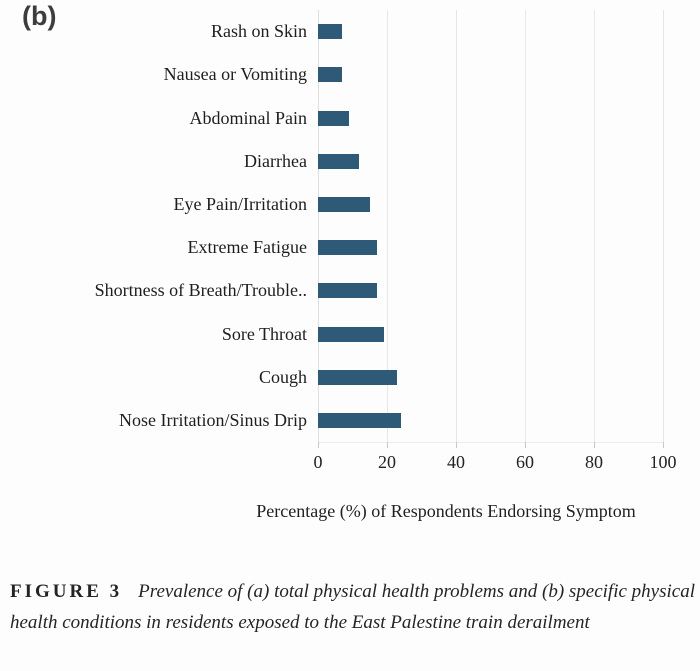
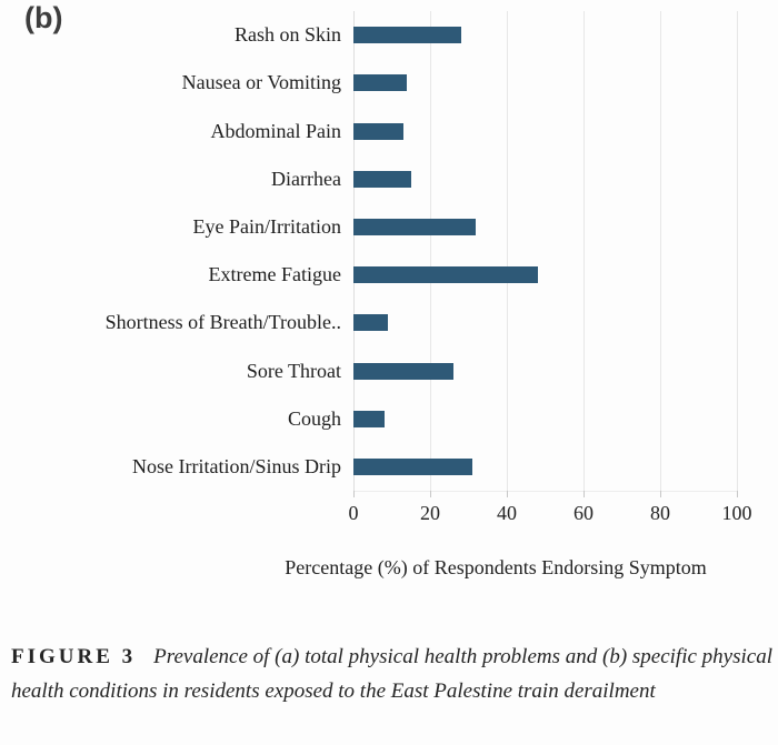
Rash on Skin: 7 -> 28
Nausea or Vomiting: 7 -> 14
Abdominal Pain: 9 -> 13
Diarrhea: 12 -> 15
Eye Pain/Irritation: 15 -> 32
Extreme Fatigue: 17 -> 48
Shortness of Breath/Trouble..: 17 -> 9
Sore Throat: 19 -> 26
Cough: 23 -> 8
Nose Irritation/Sinus Drip: 24 -> 31
